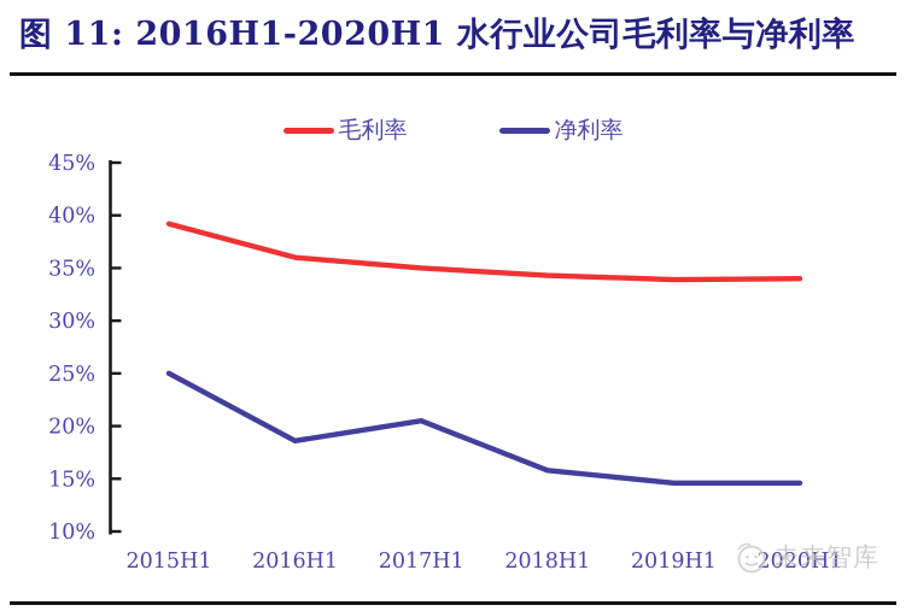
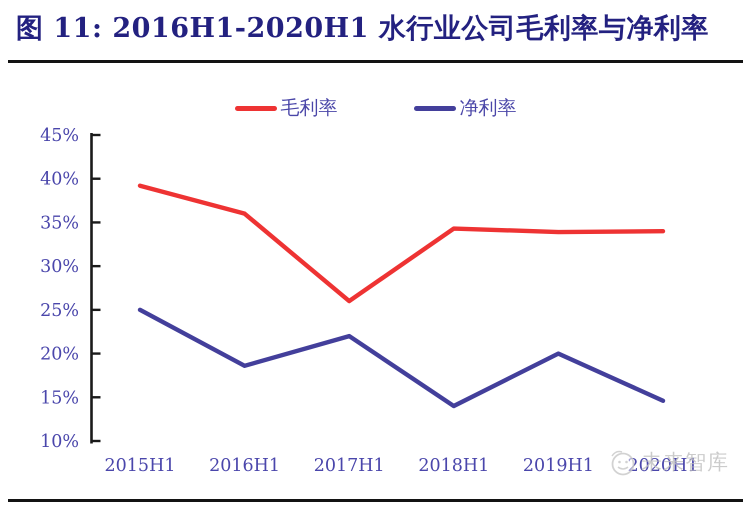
毛利率/2017H1: 35% -> 26%
净利率/2017H1: 20% -> 22%
净利率/2018H1: 16% -> 14%
净利率/2019H1: 15% -> 20%
